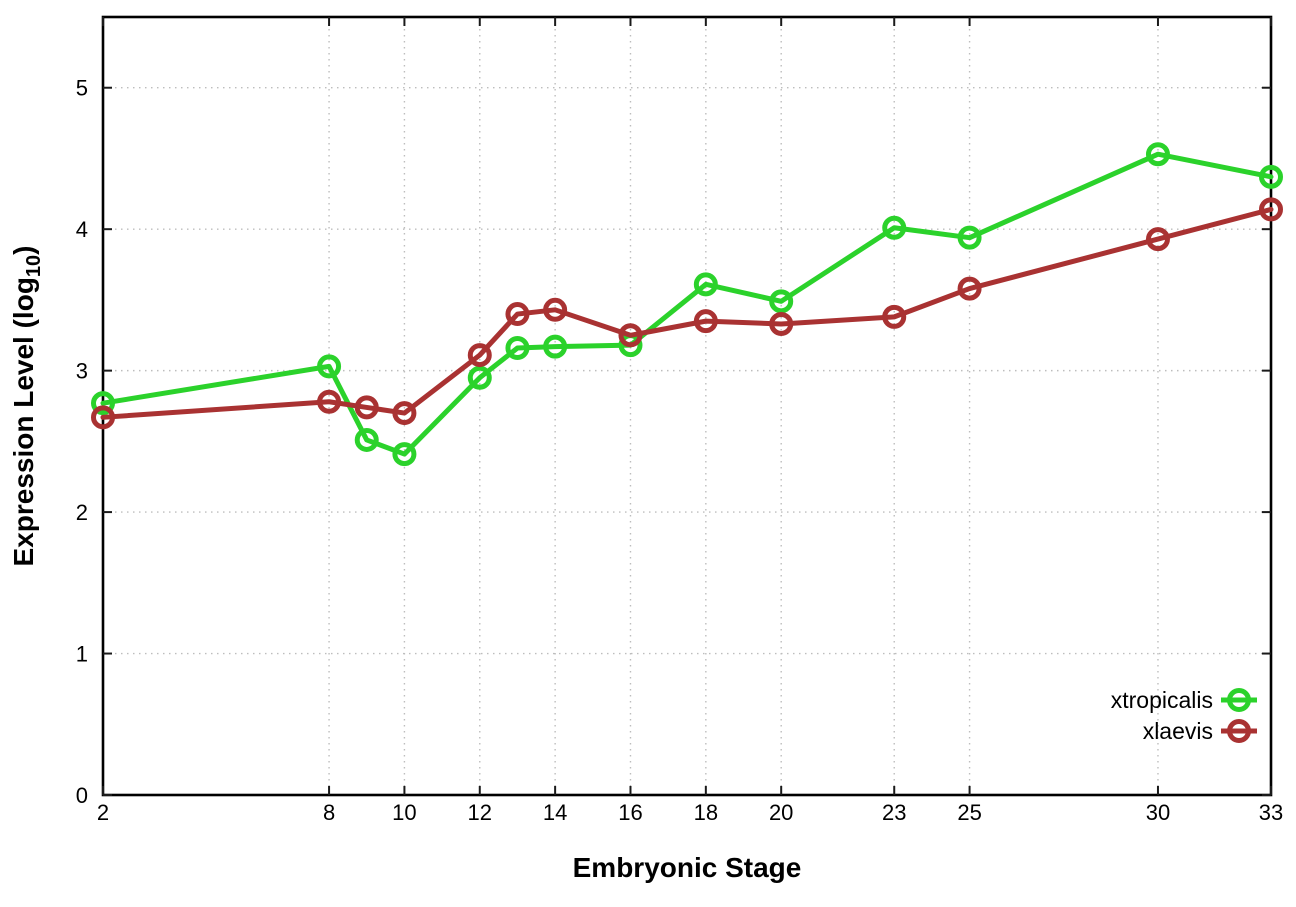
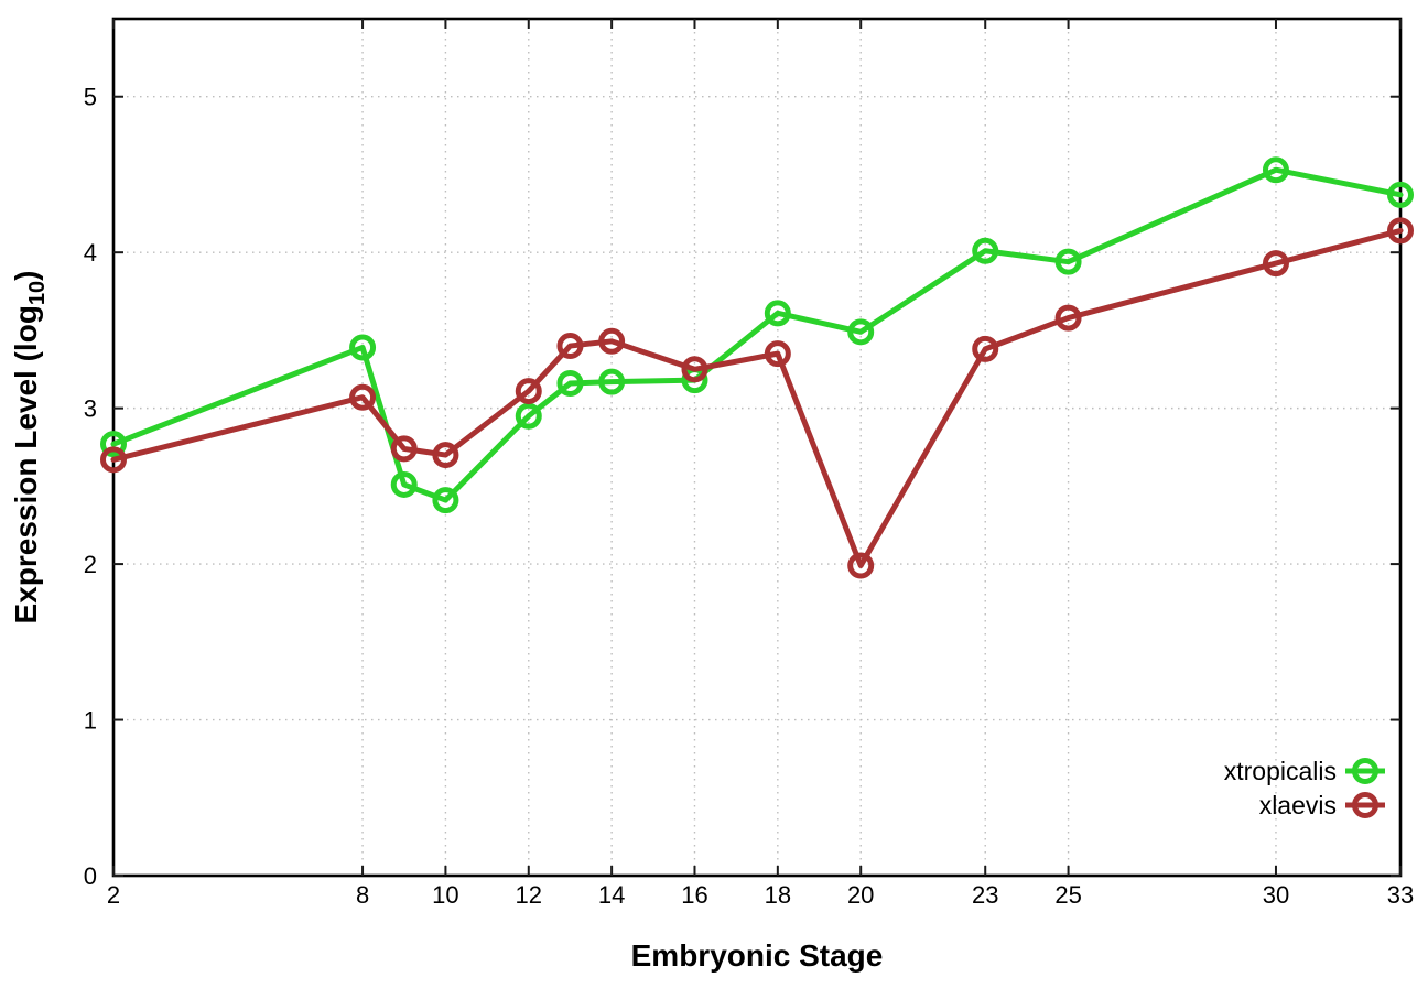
xtropicalis/8: 3.03 -> 3.39
xlaevis/8: 2.78 -> 3.07
xlaevis/20: 3.33 -> 1.99
